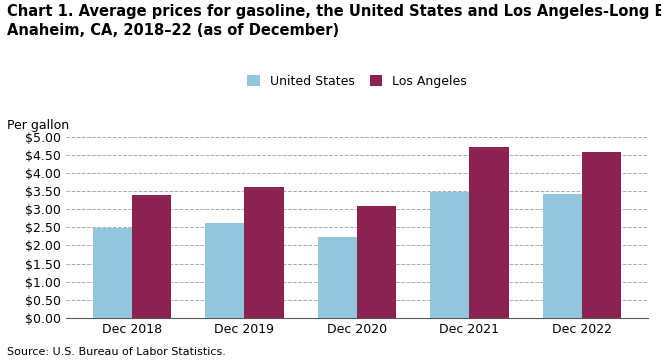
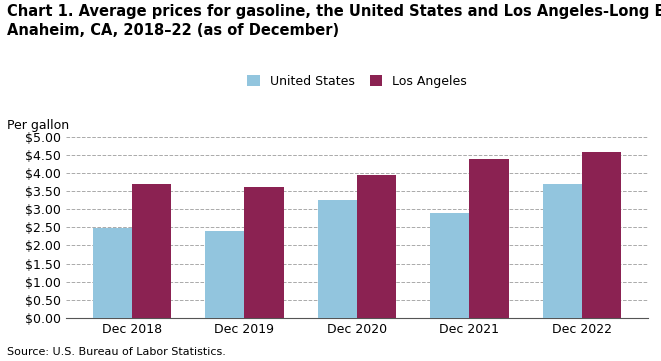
Los Angeles/Dec 2018: $3.41 -> $3.70
United States/Dec 2019: $2.63 -> $2.40
United States/Dec 2020: $2.24 -> $3.25
Los Angeles/Dec 2020: $3.10 -> $3.95
United States/Dec 2021: $3.49 -> $2.90
Los Angeles/Dec 2021: $4.72 -> $4.40
United States/Dec 2022: $3.43 -> $3.70
